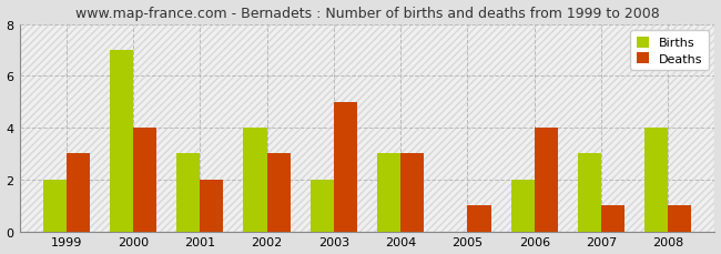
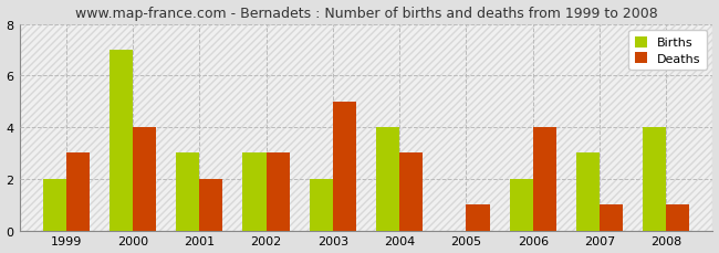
Births/2002: 4 -> 3
Births/2004: 3 -> 4
